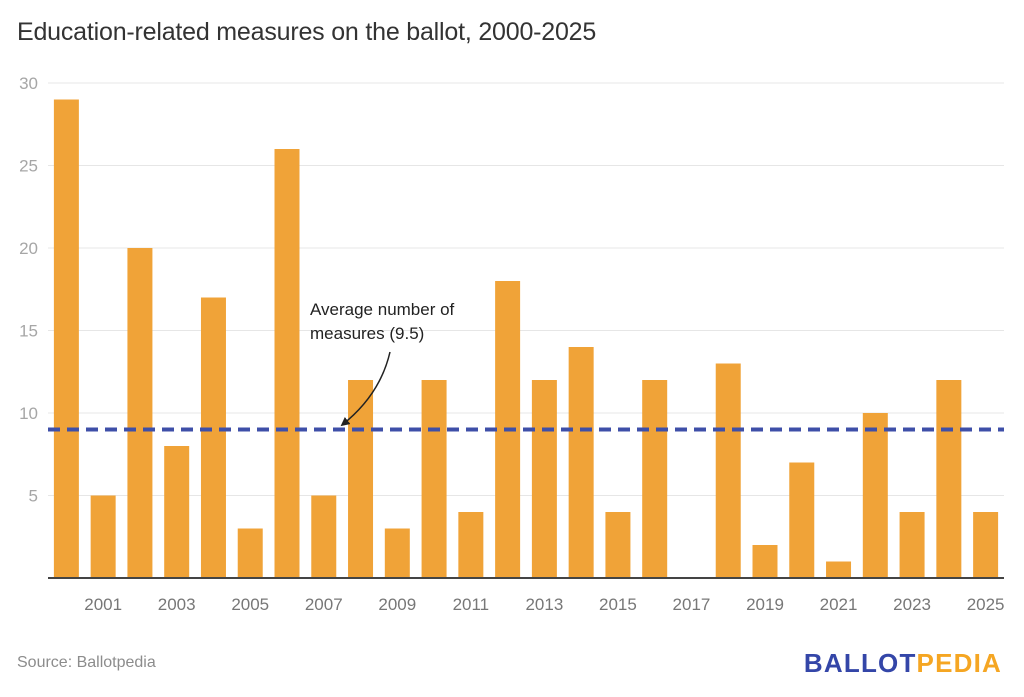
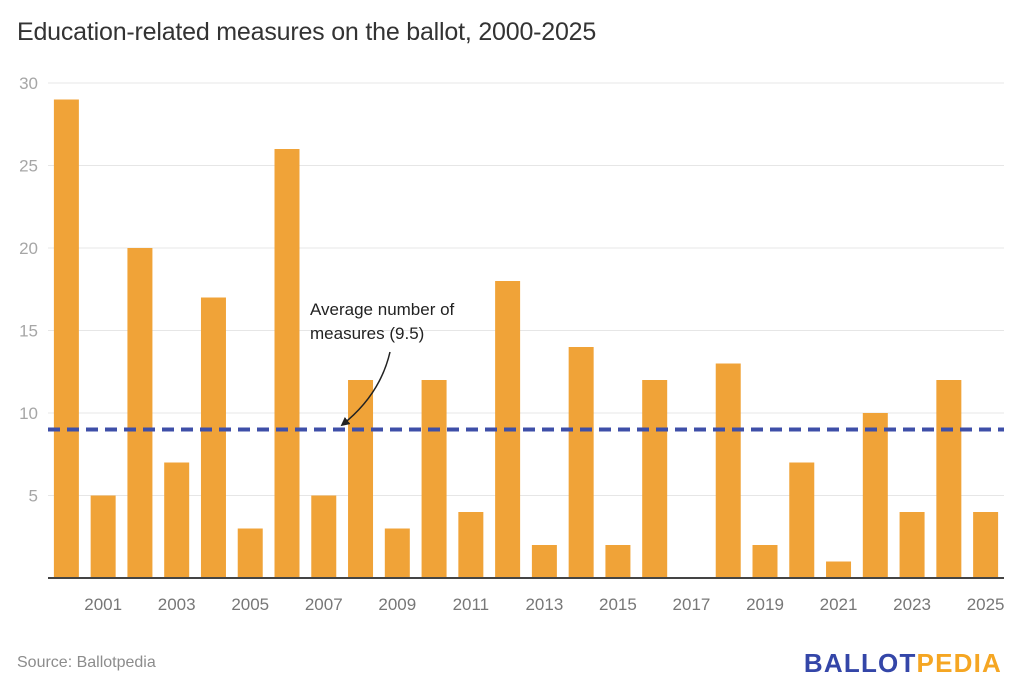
2003: 8 -> 7
2013: 12 -> 2
2015: 4 -> 2
